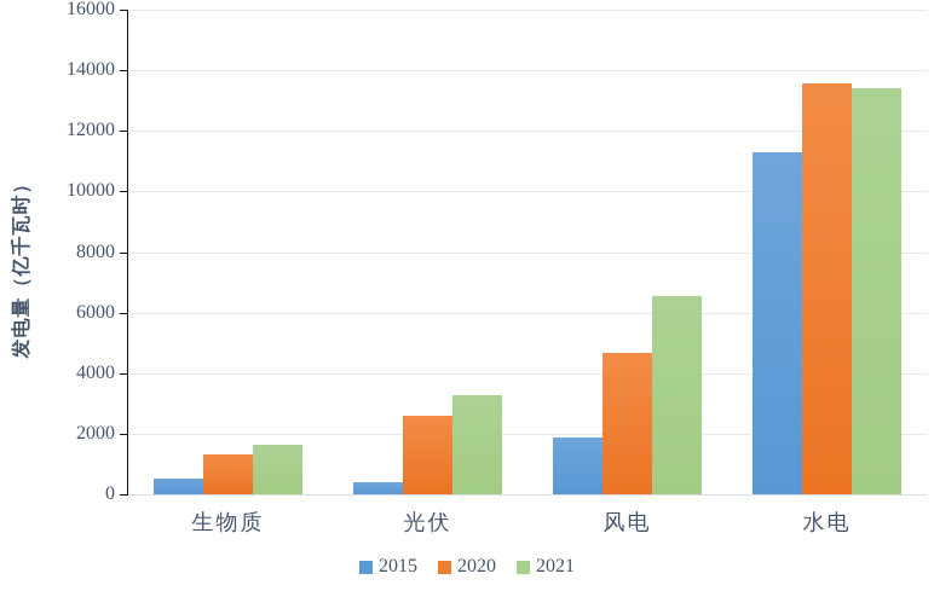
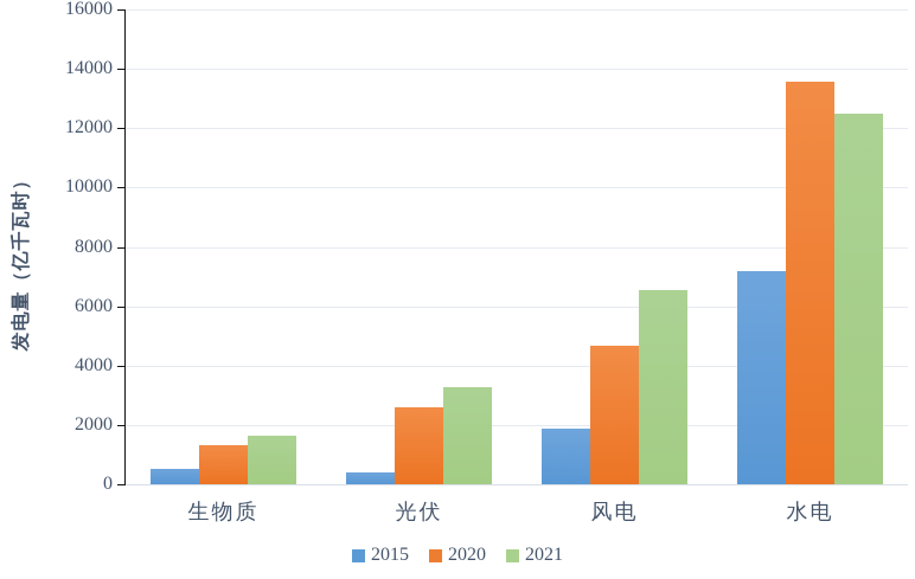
2015/水电: 11300 -> 7200
2021/水电: 13400 -> 12500
